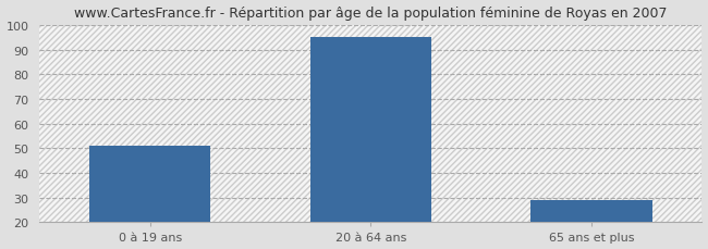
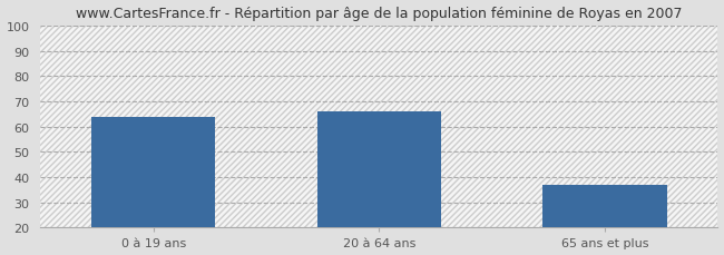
0 à 19 ans: 51 -> 64
20 à 64 ans: 95 -> 66
65 ans et plus: 29 -> 37
